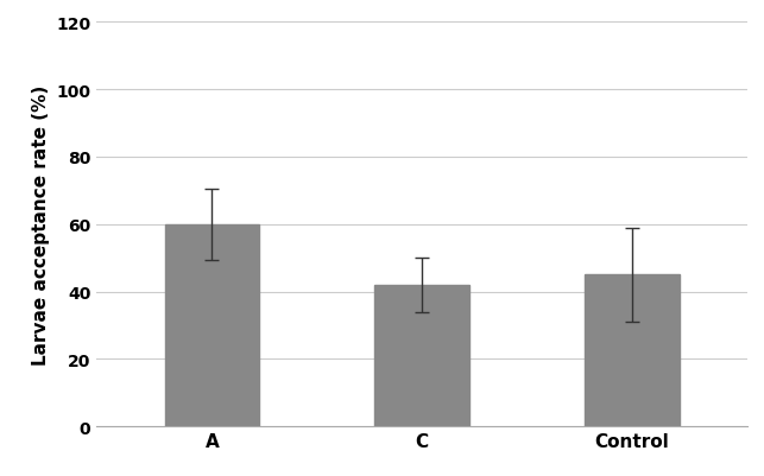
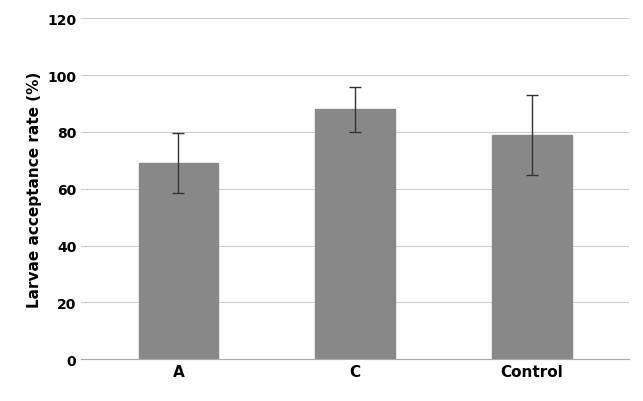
A: 60 -> 69
C: 42 -> 88
Control: 45 -> 79
